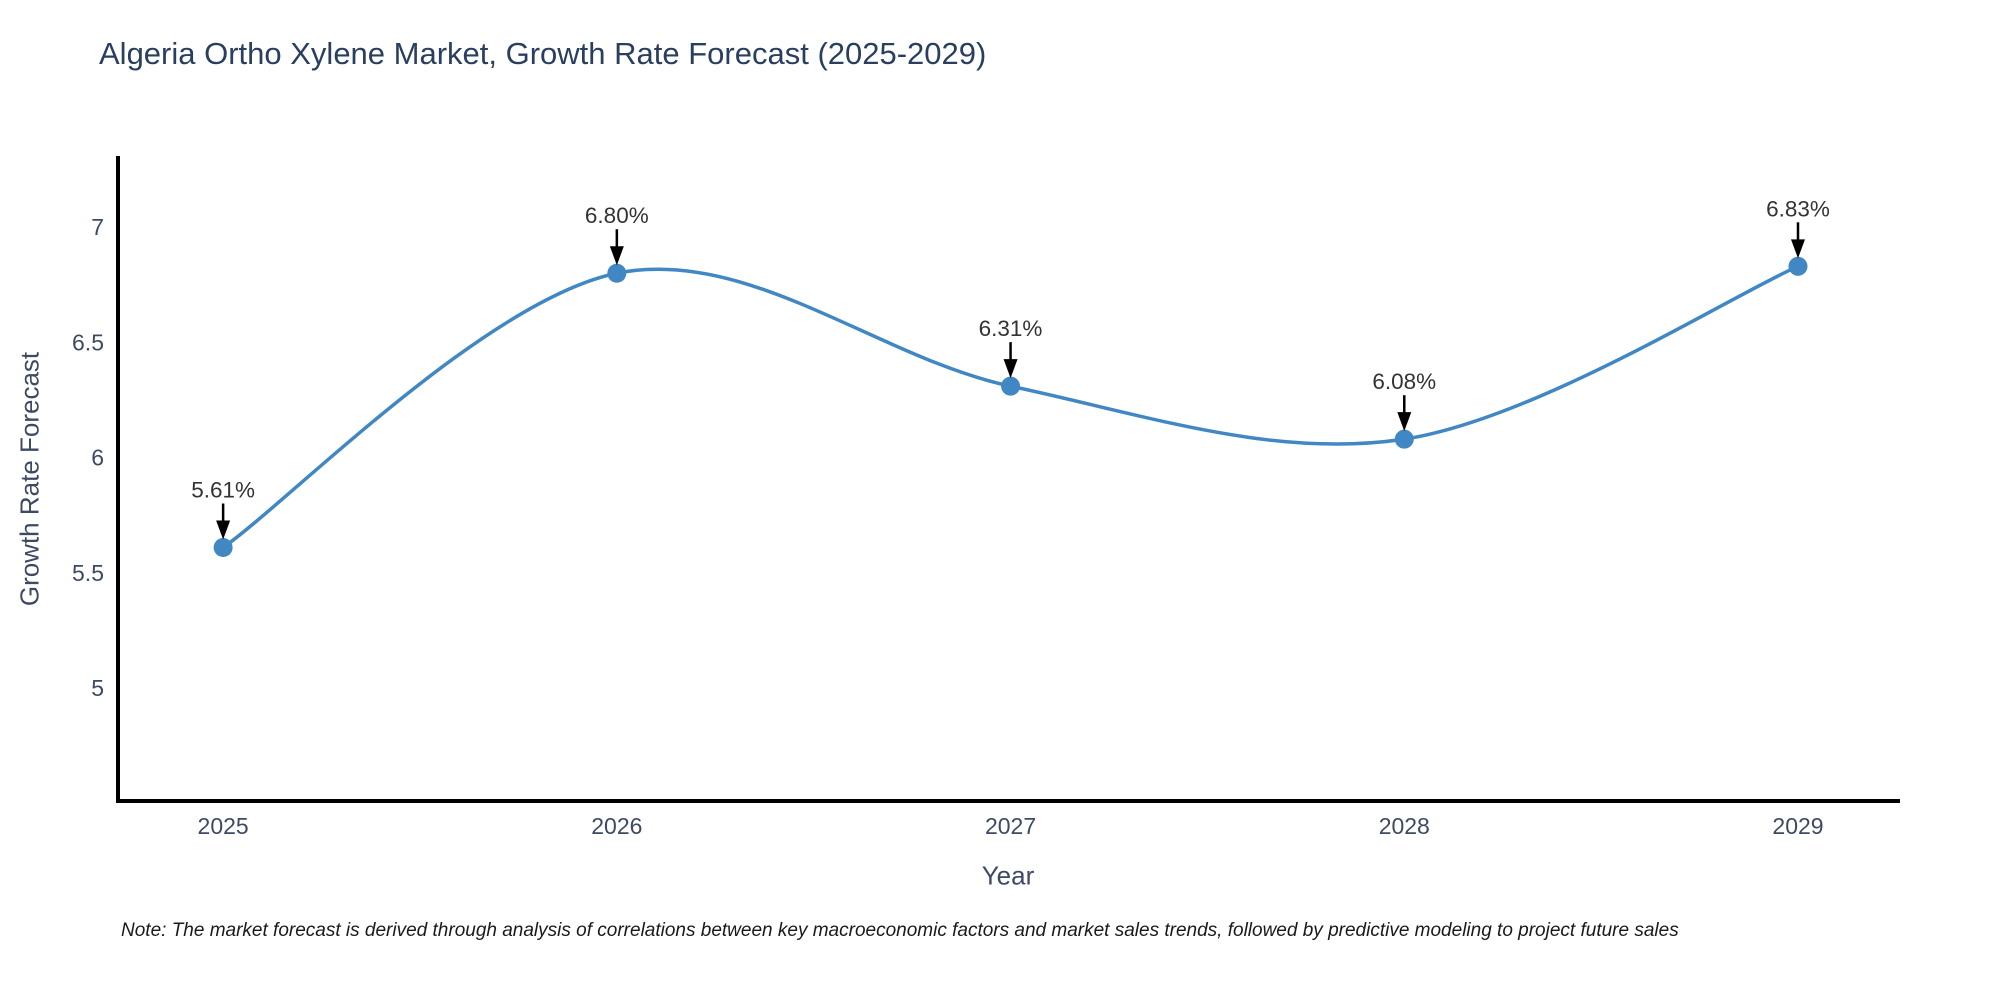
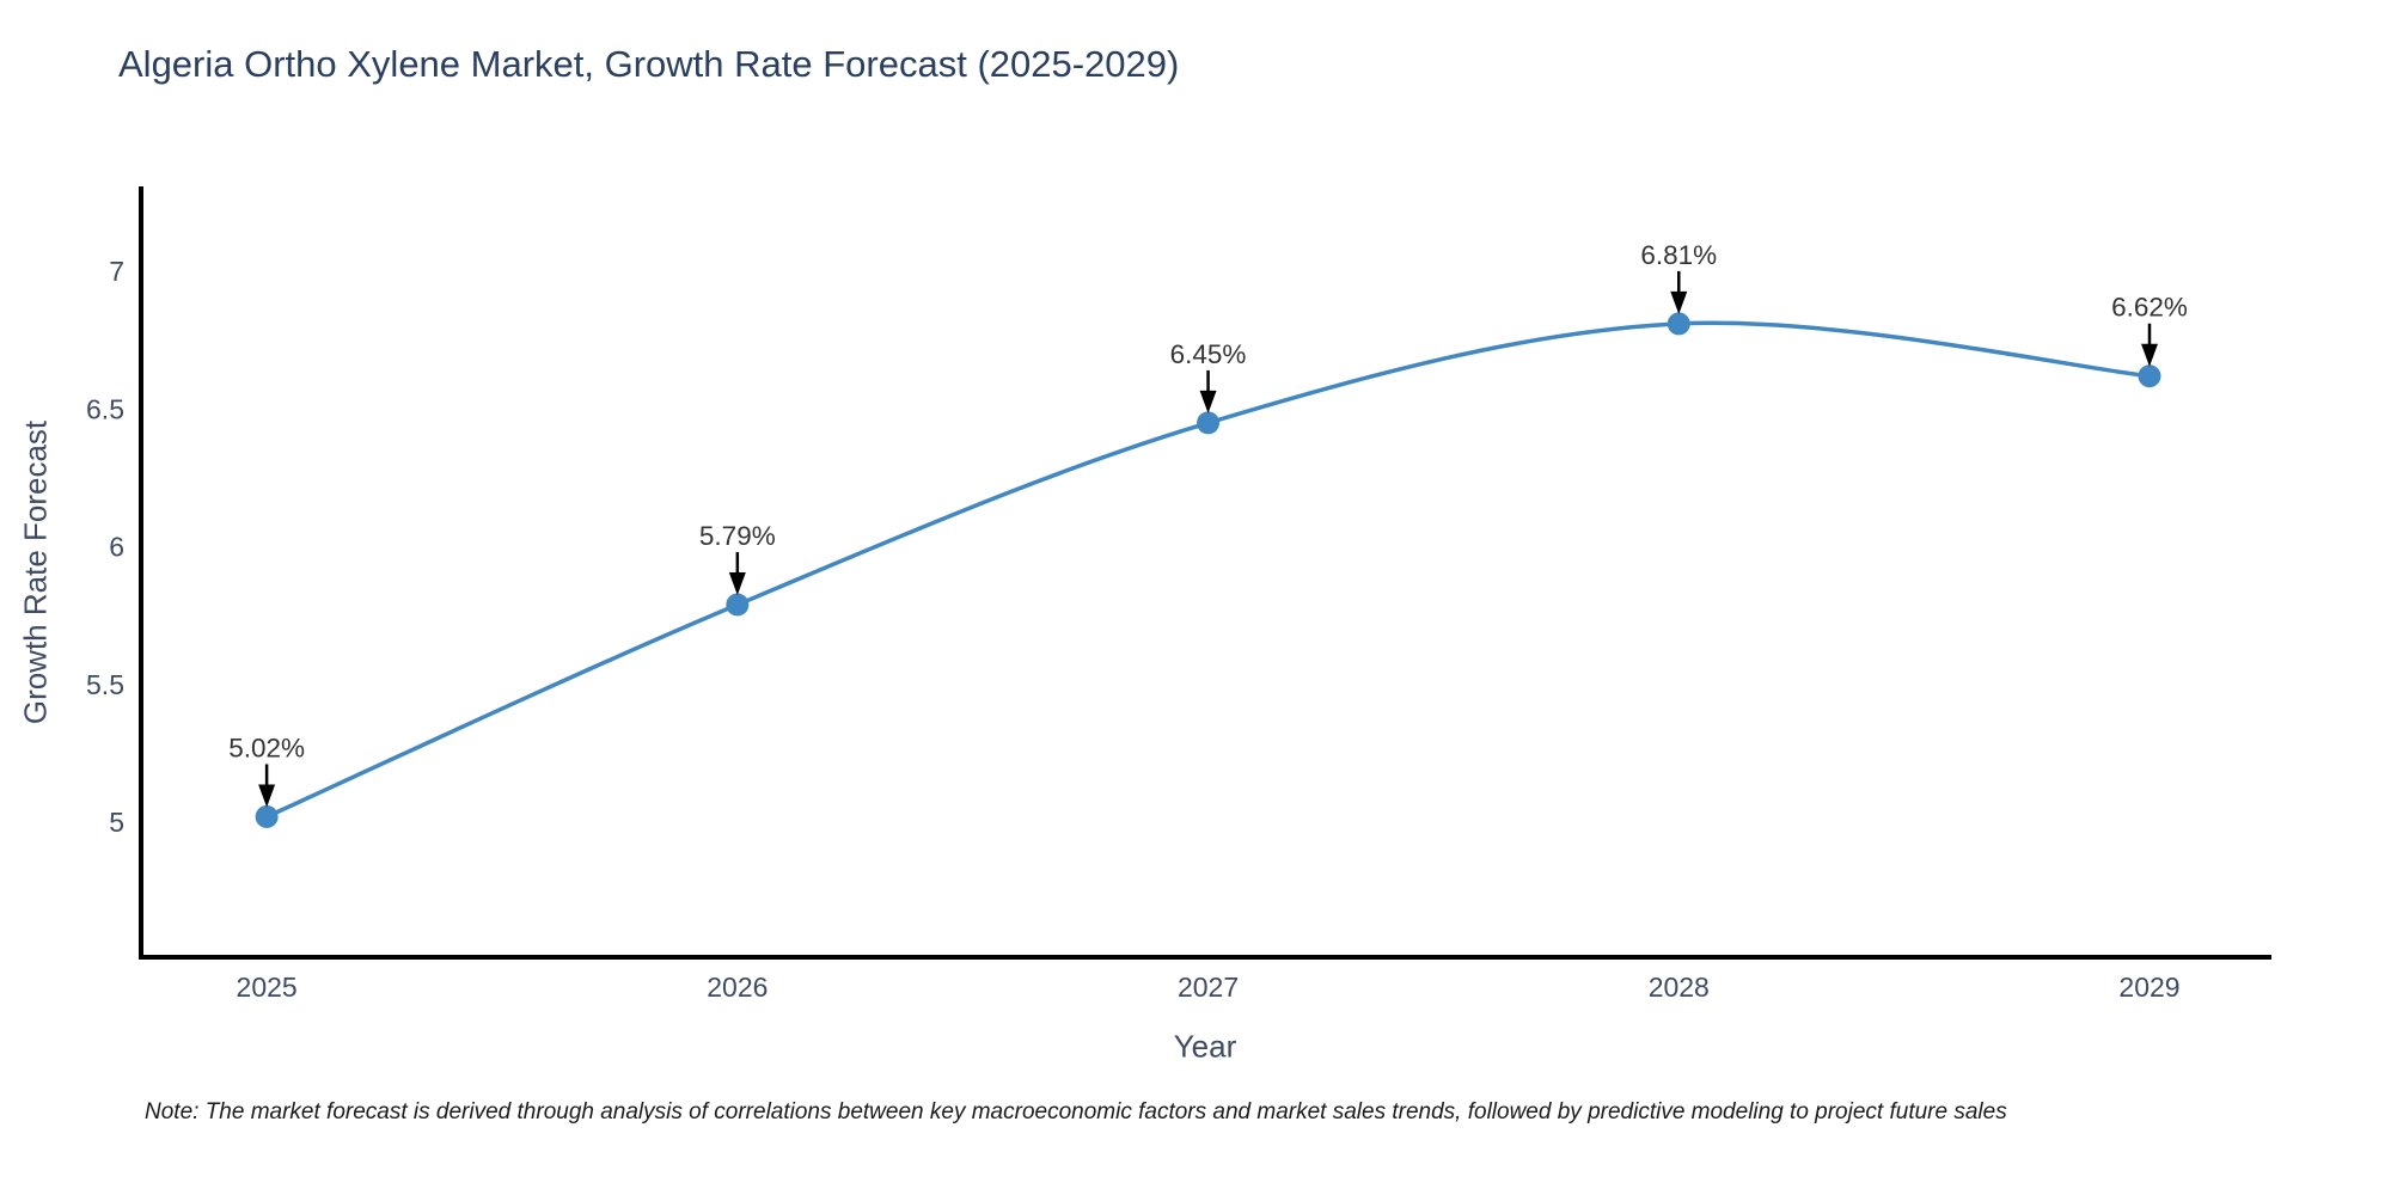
2025: 5.61% -> 5.02%
2026: 6.80% -> 5.79%
2027: 6.31% -> 6.45%
2028: 6.08% -> 6.81%
2029: 6.83% -> 6.62%
